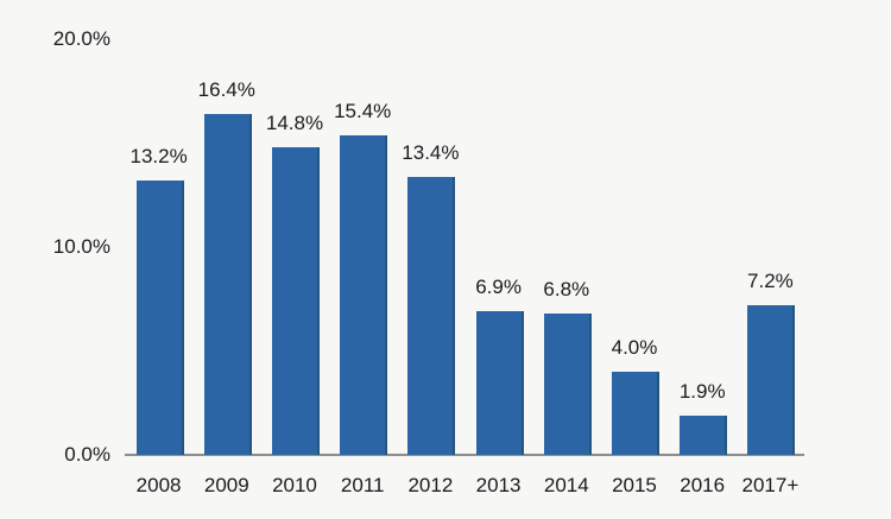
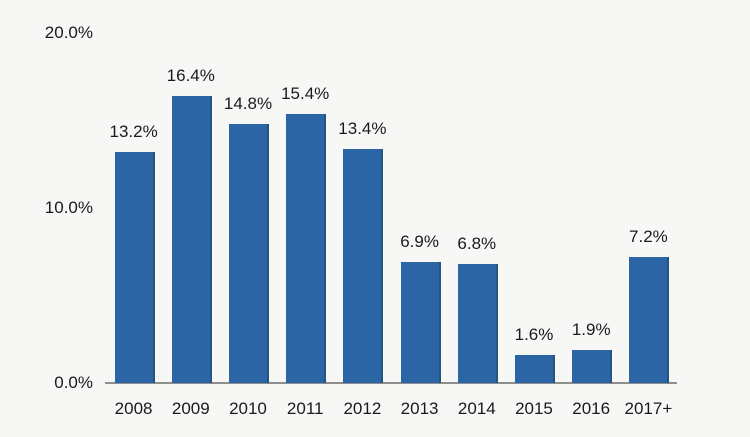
2015: 4.0% -> 1.6%
